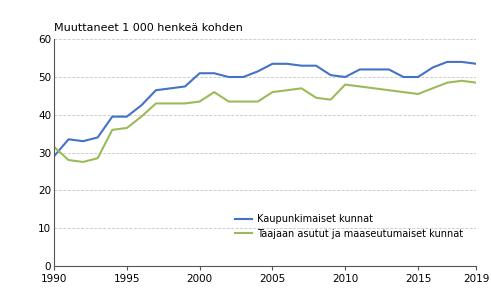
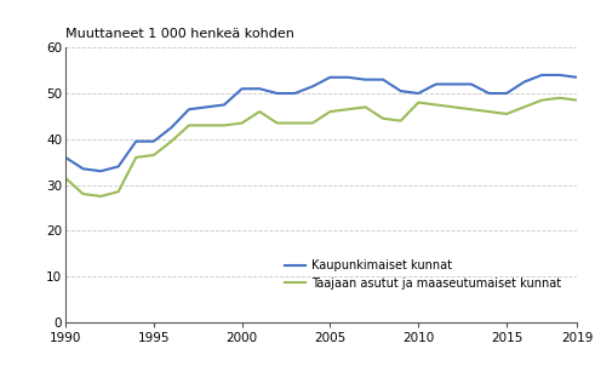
Kaupunkimaiset kunnat/1990: 29.0 -> 36.0
